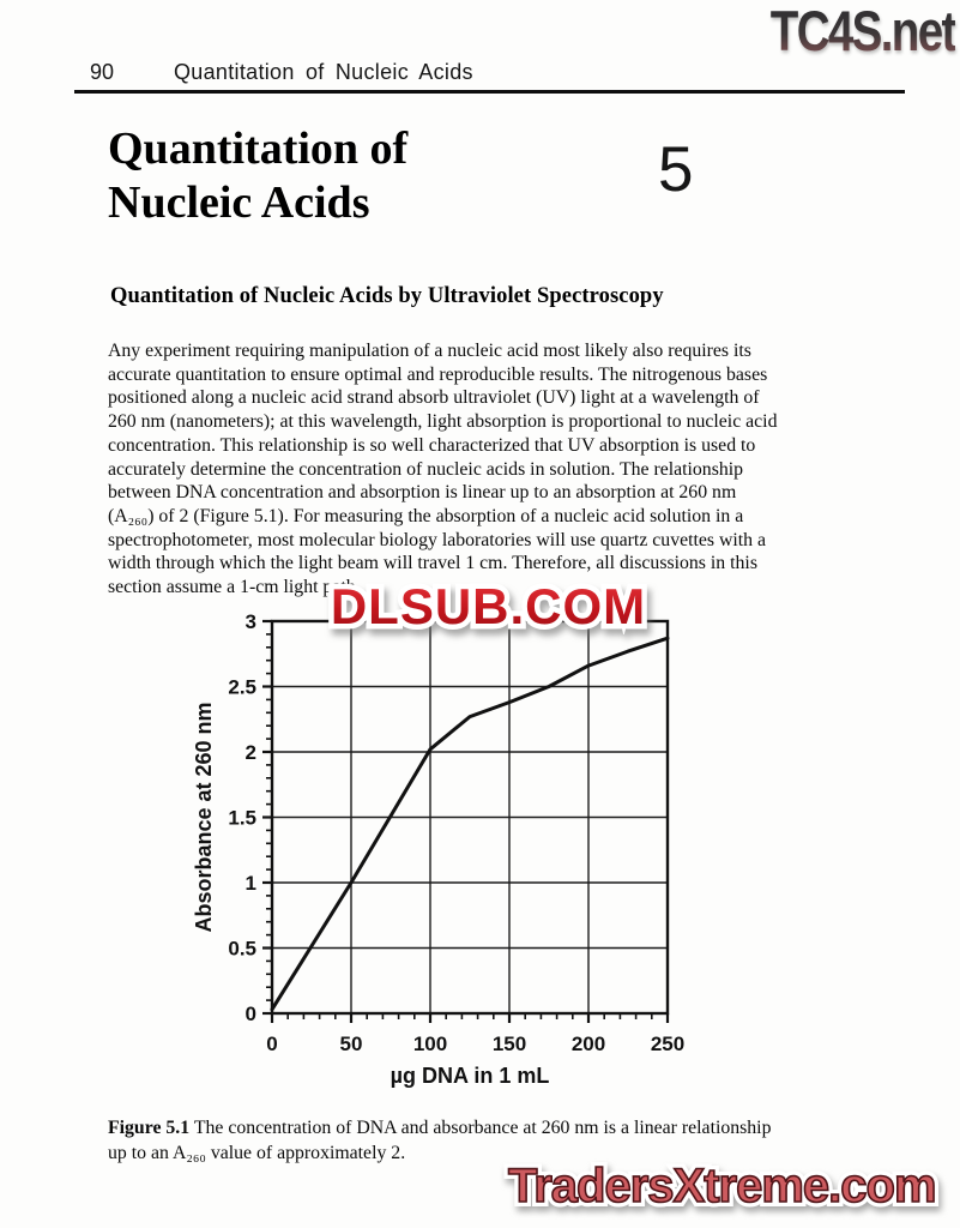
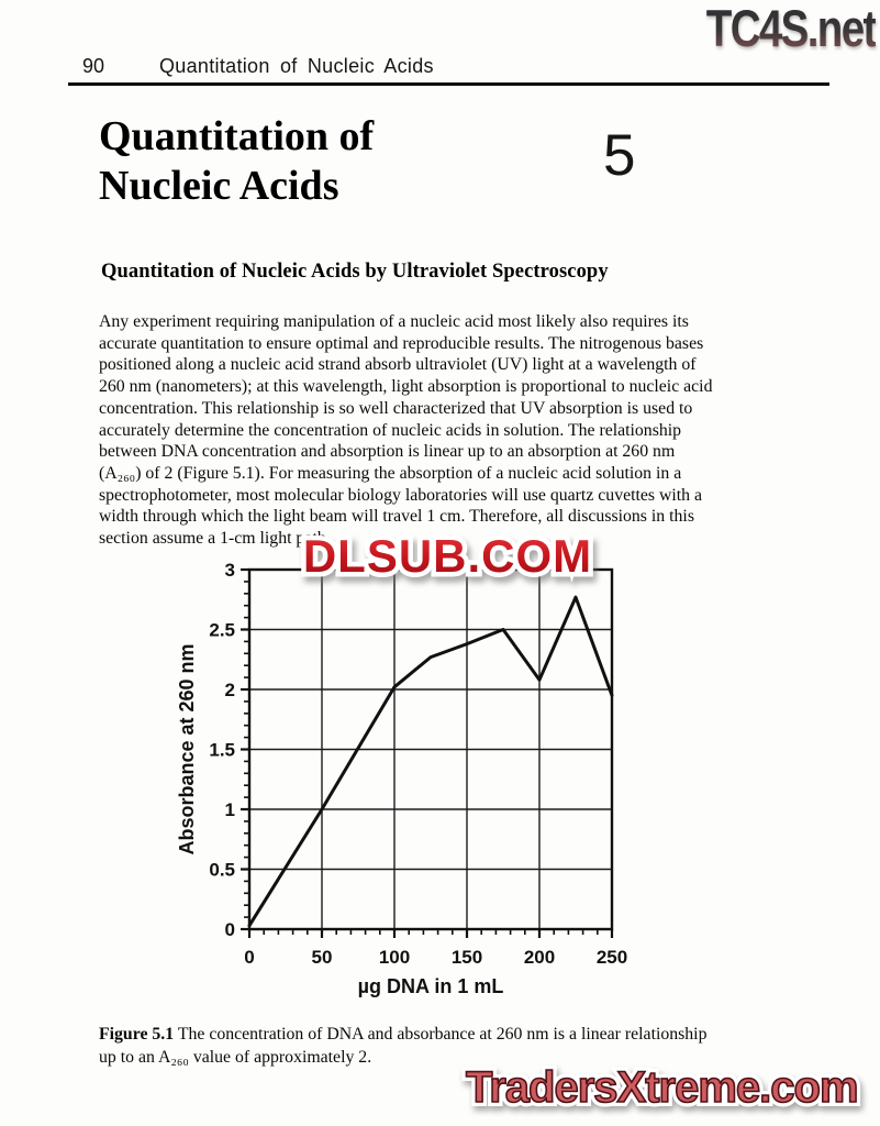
200: 2.66 -> 2.08
250: 2.87 -> 1.95
